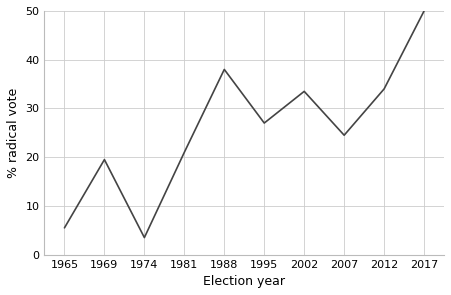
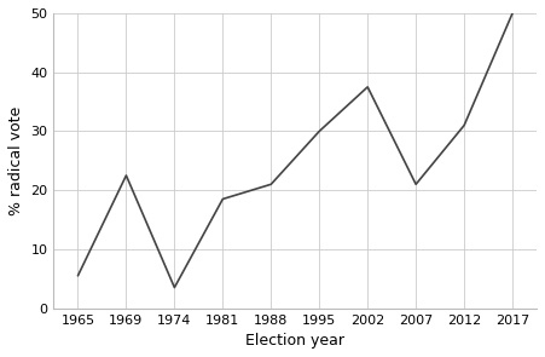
1969: 19.5 -> 22.5
1981: 21.0 -> 18.5
1988: 38.0 -> 21.0
1995: 27.0 -> 30.0
2002: 33.5 -> 37.5
2007: 24.5 -> 21.0
2012: 34.0 -> 31.0
